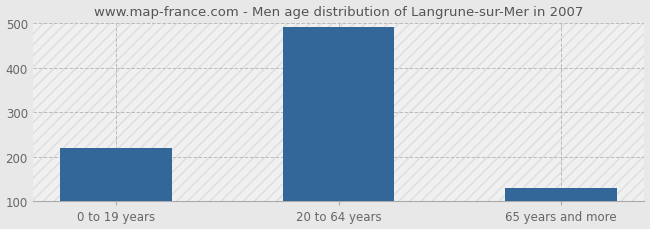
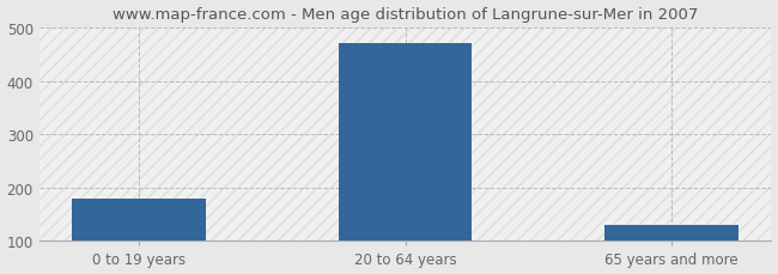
0 to 19 years: 220 -> 180
20 to 64 years: 490 -> 470
